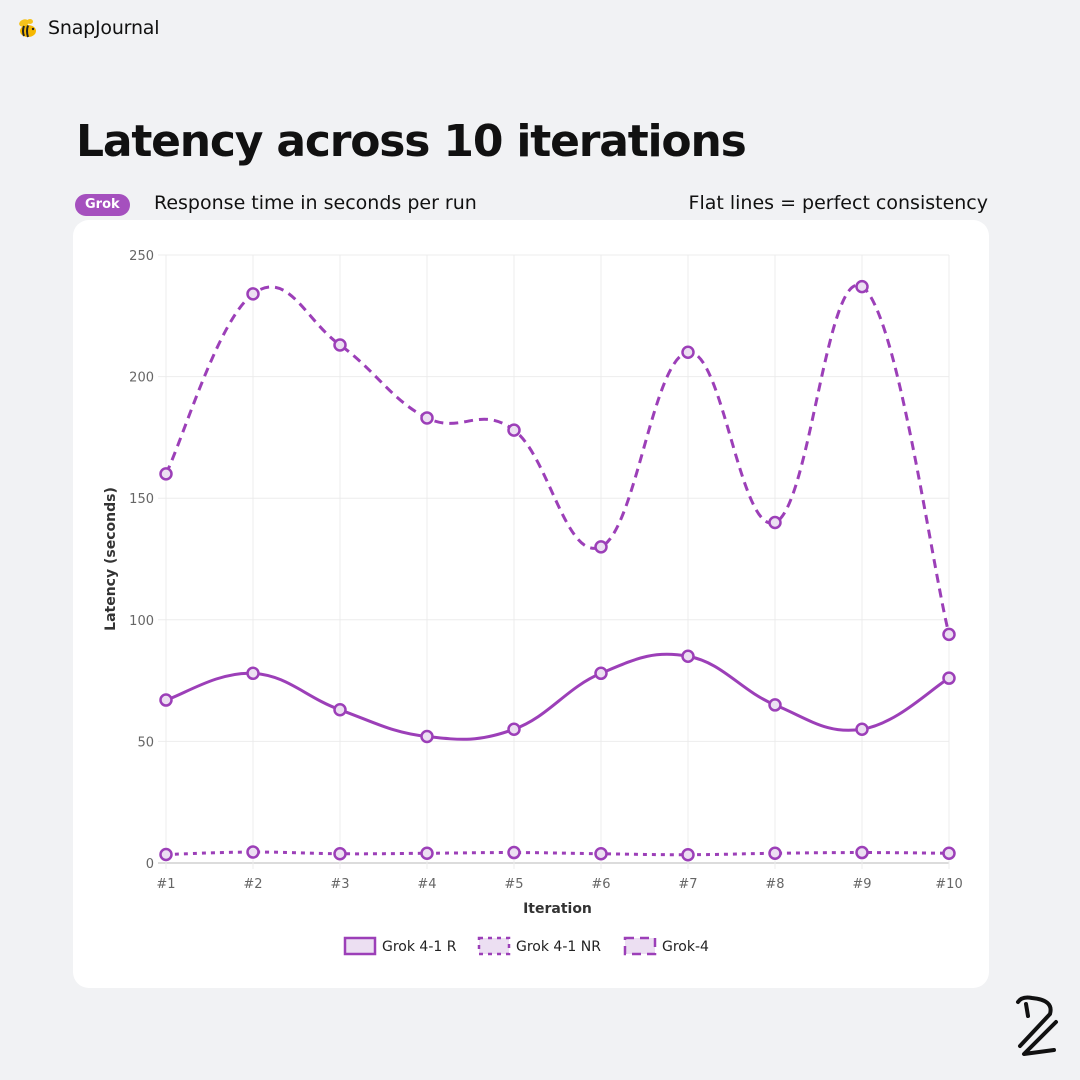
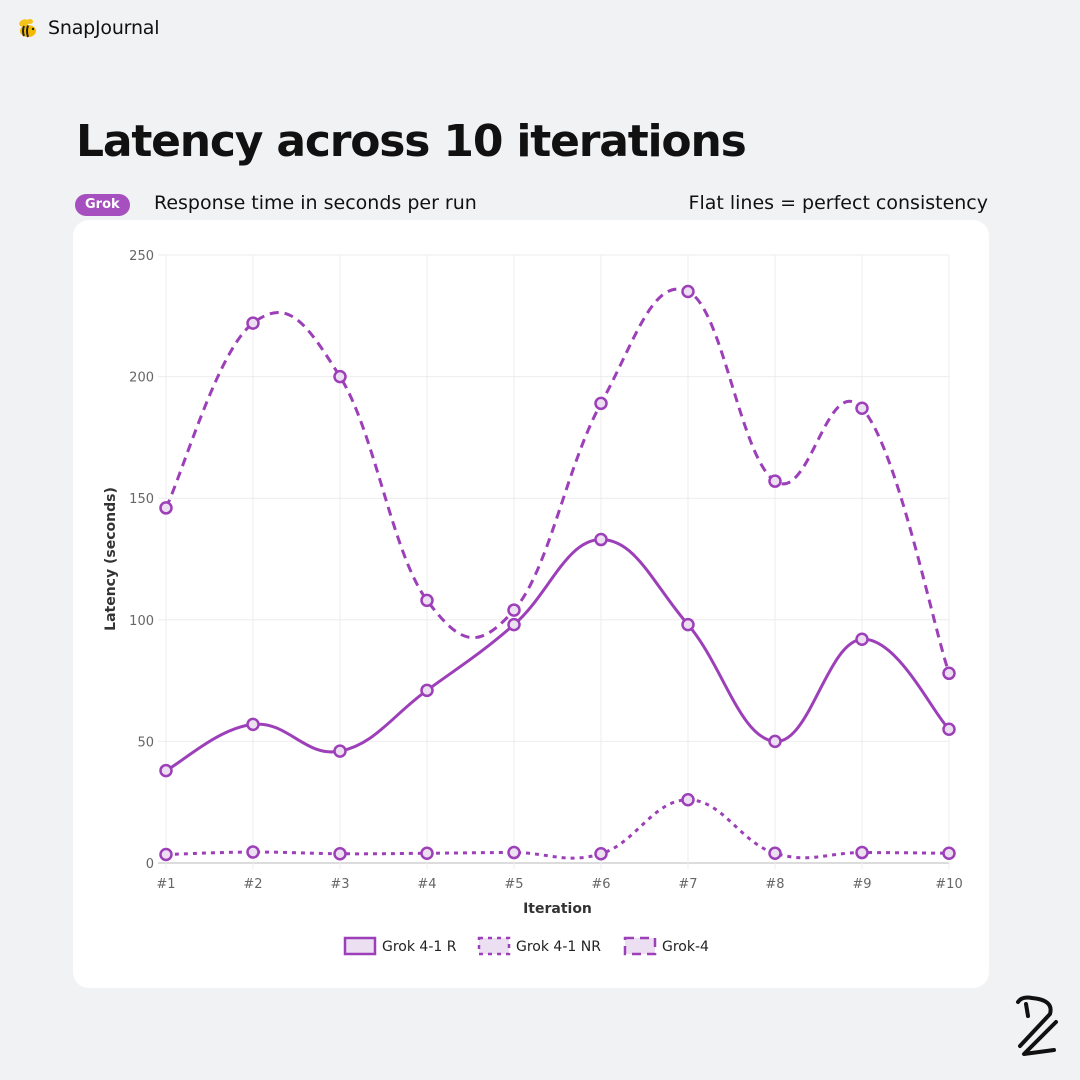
Grok 4-1 R/#1: 67 -> 38
Grok-4/#1: 160 -> 146
Grok 4-1 R/#2: 78 -> 57
Grok-4/#2: 234 -> 222
Grok 4-1 R/#3: 63 -> 46
Grok-4/#3: 213 -> 200
Grok 4-1 R/#4: 52 -> 71
Grok-4/#4: 183 -> 108
Grok 4-1 R/#5: 55 -> 98
Grok-4/#5: 178 -> 104
Grok 4-1 R/#6: 78 -> 133
Grok-4/#6: 130 -> 189
Grok 4-1 R/#7: 85 -> 98
Grok 4-1 NR/#7: 3 -> 26
Grok-4/#7: 210 -> 235
Grok 4-1 R/#8: 65 -> 50
Grok-4/#8: 140 -> 157
Grok 4-1 R/#9: 55 -> 92
Grok-4/#9: 237 -> 187
Grok 4-1 R/#10: 76 -> 55
Grok-4/#10: 94 -> 78
